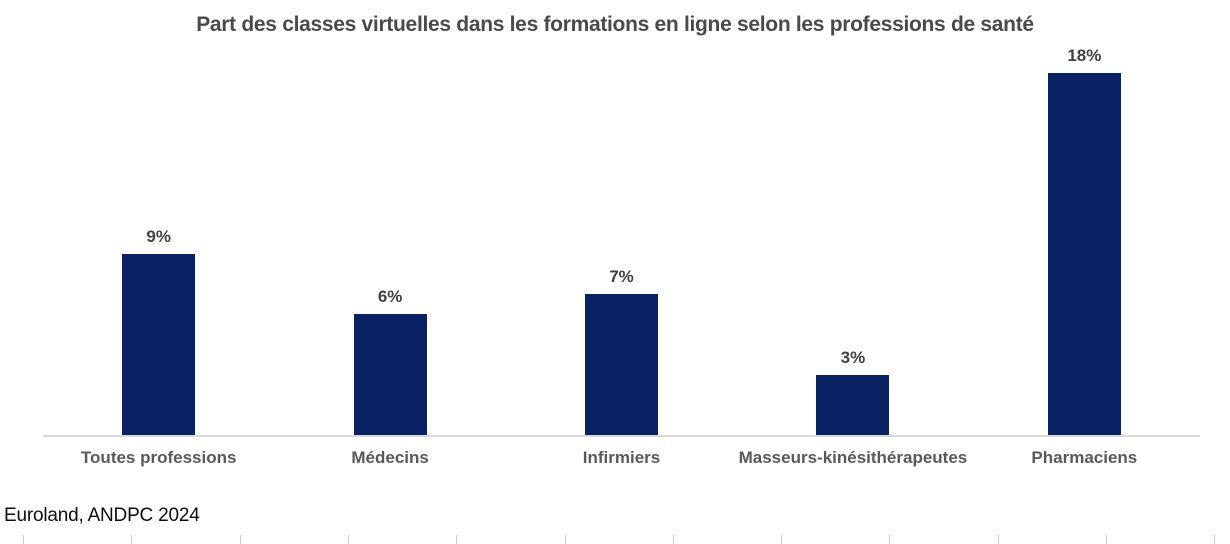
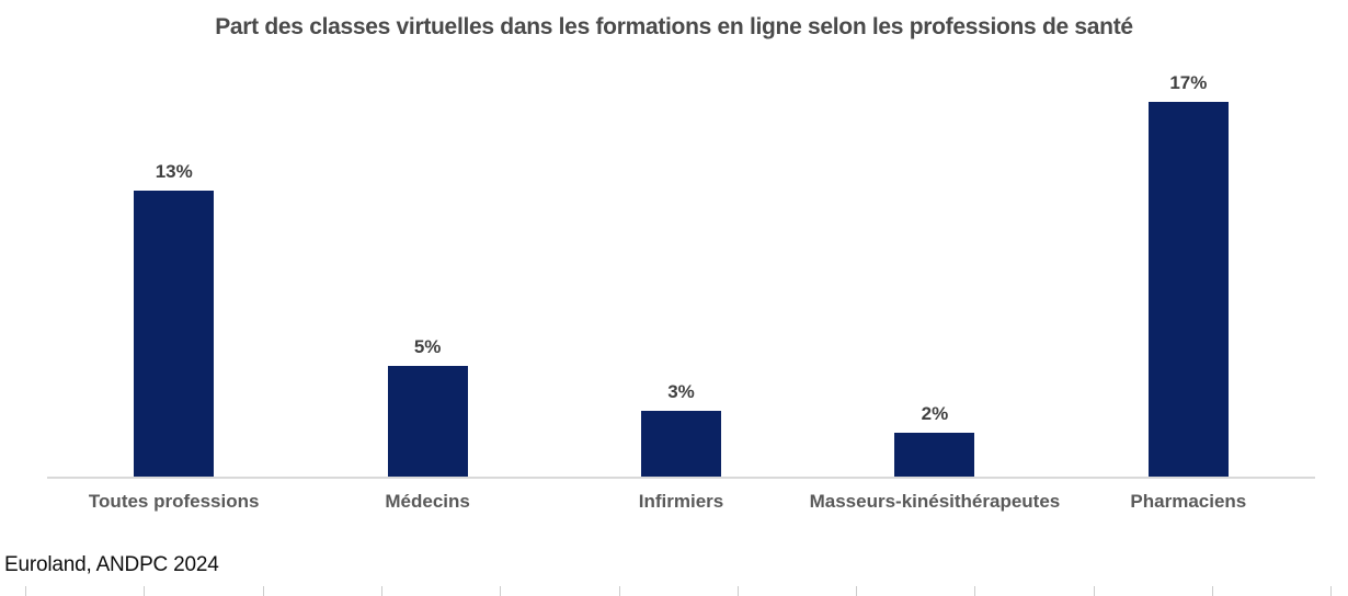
Toutes professions: 9% -> 13%
Médecins: 6% -> 5%
Infirmiers: 7% -> 3%
Masseurs-kinésithérapeutes: 3% -> 2%
Pharmaciens: 18% -> 17%
